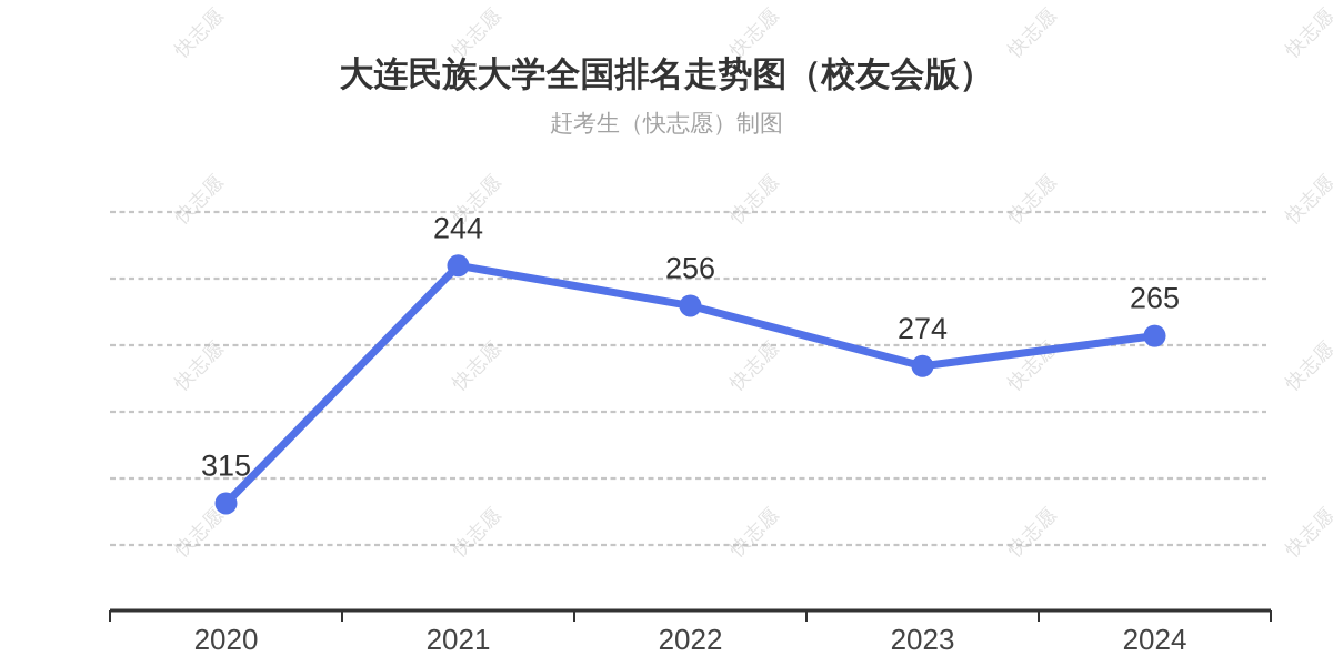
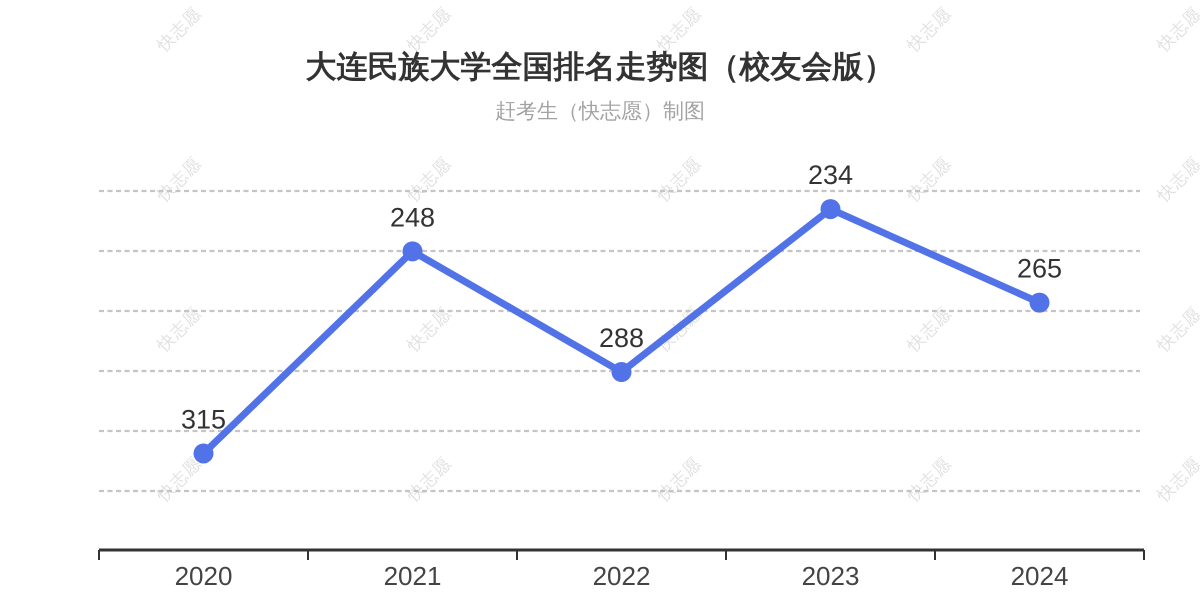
2021: 244 -> 248
2022: 256 -> 288
2023: 274 -> 234
